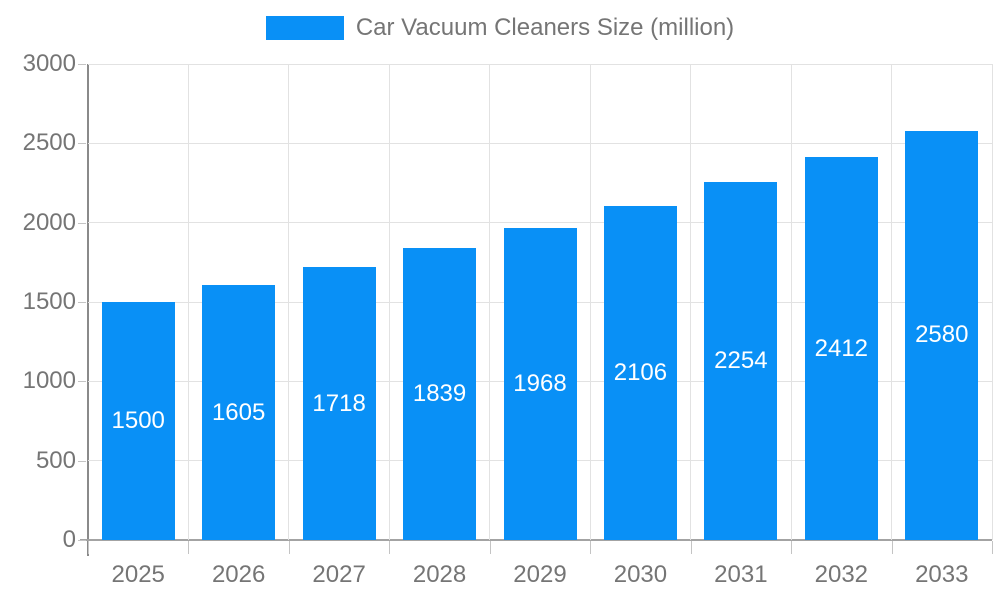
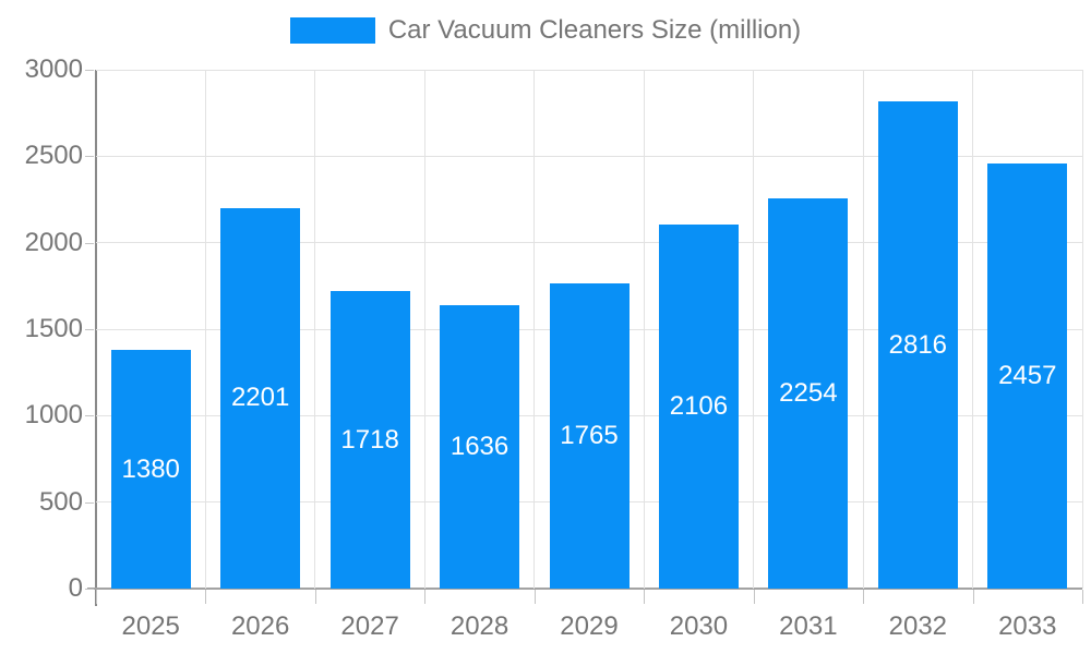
2025: 1500 -> 1380
2026: 1605 -> 2201
2028: 1839 -> 1636
2029: 1968 -> 1765
2032: 2412 -> 2816
2033: 2580 -> 2457
